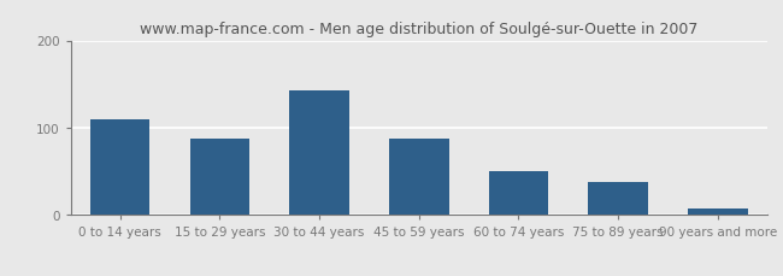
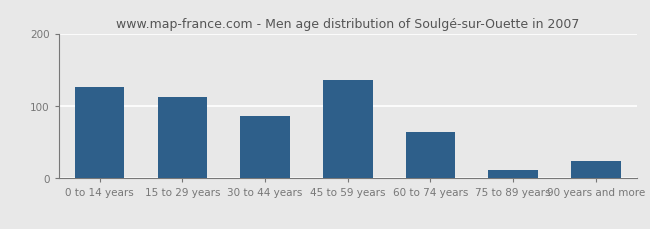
0 to 14 years: 110 -> 126
15 to 29 years: 88 -> 112
30 to 44 years: 143 -> 86
45 to 59 years: 88 -> 136
60 to 74 years: 50 -> 64
75 to 89 years: 38 -> 12
90 years and more: 8 -> 24
